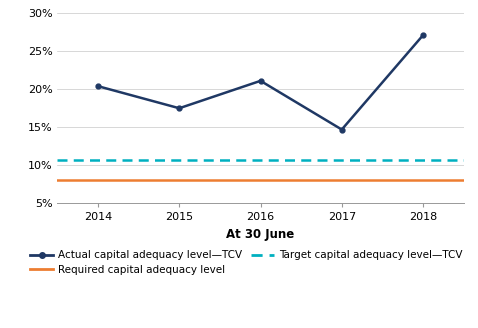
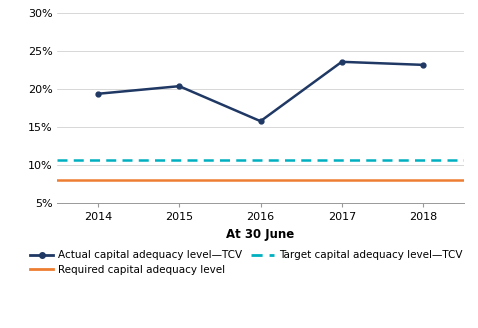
2014: 20.4% -> 19.4%
2015: 17.5% -> 20.4%
2016: 21.1% -> 15.8%
2017: 14.7% -> 23.6%
2018: 27.1% -> 23.2%
